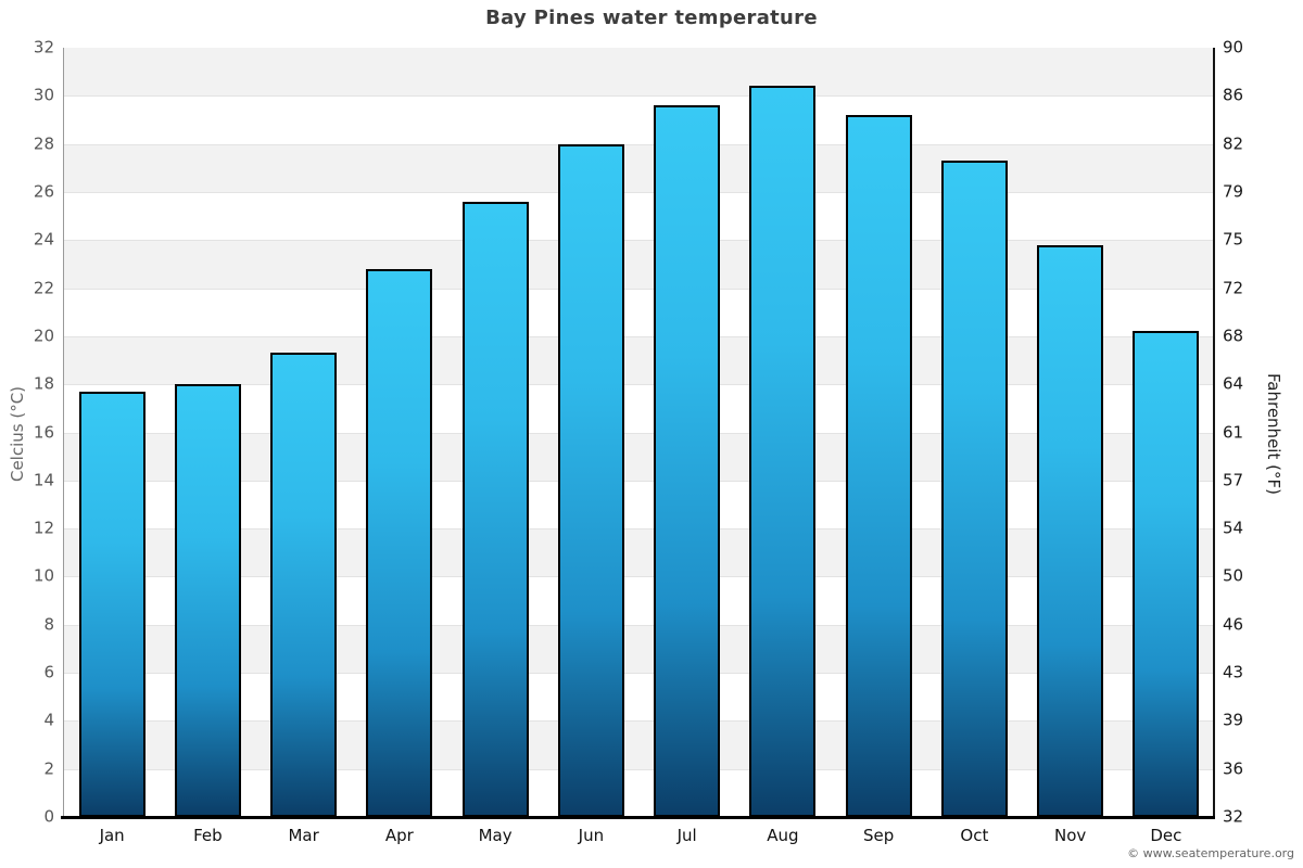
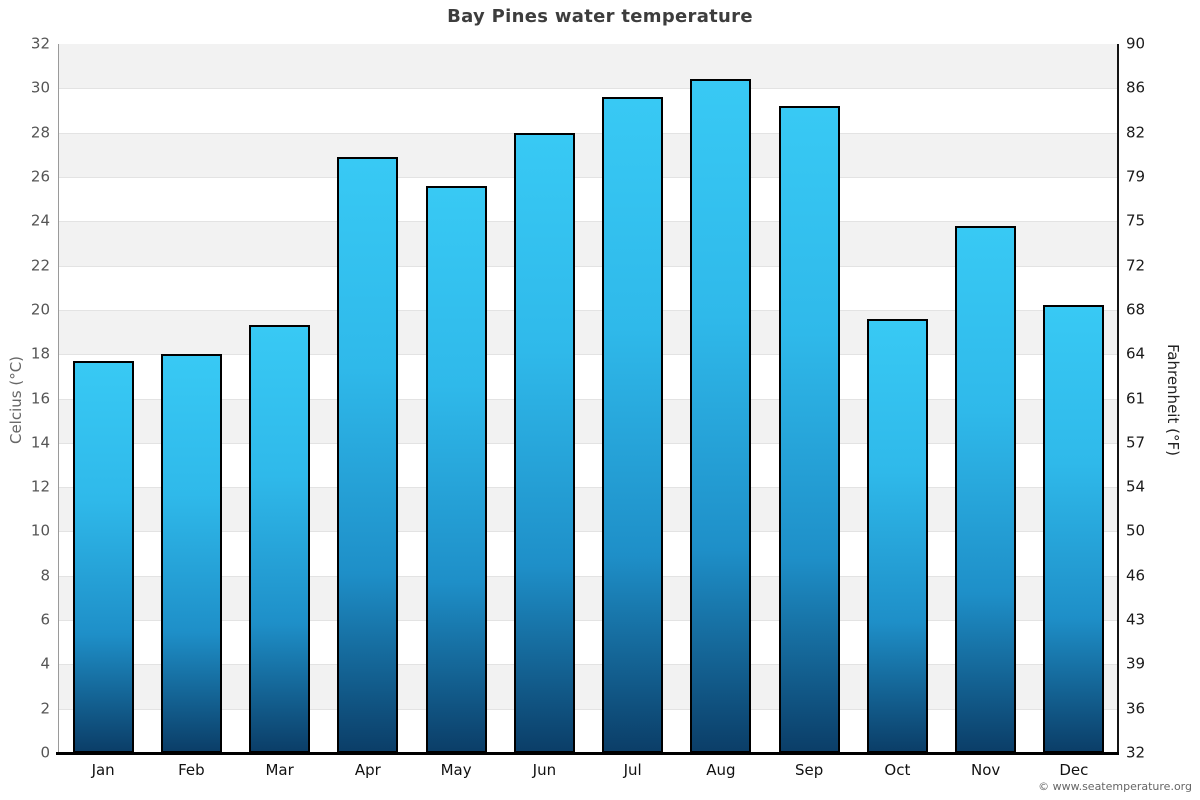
Apr: 22.8 -> 26.9
Oct: 27.3 -> 19.6
